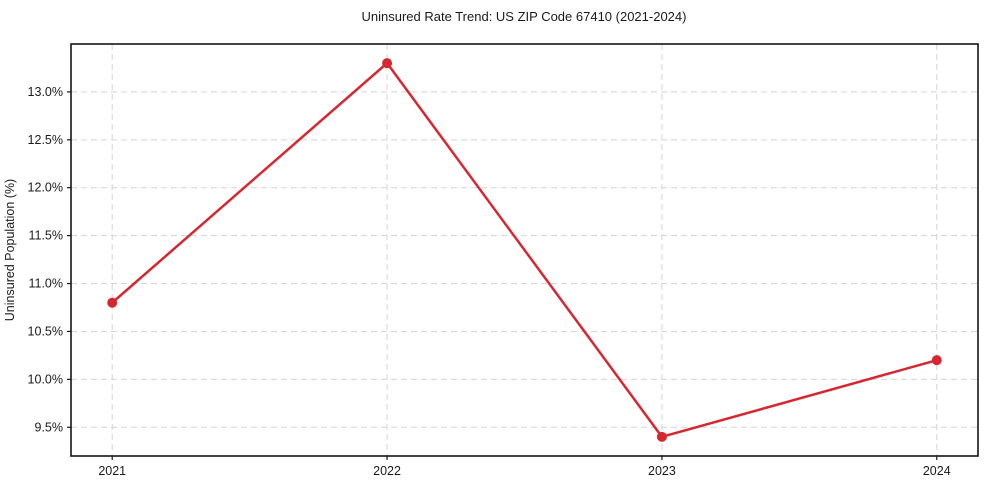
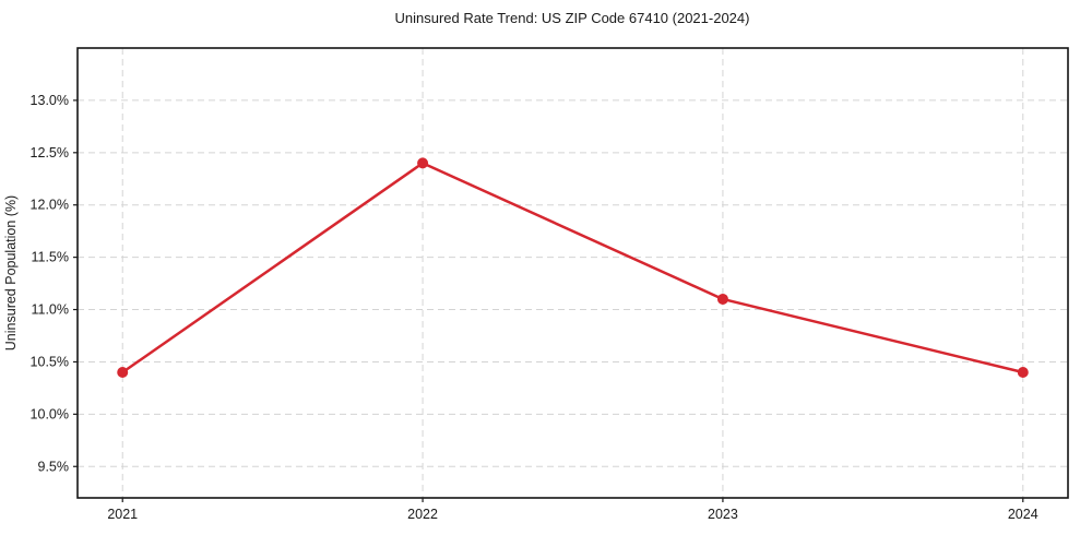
2021: 10.8% -> 10.4%
2022: 13.3% -> 12.4%
2023: 9.4% -> 11.1%
2024: 10.2% -> 10.4%
